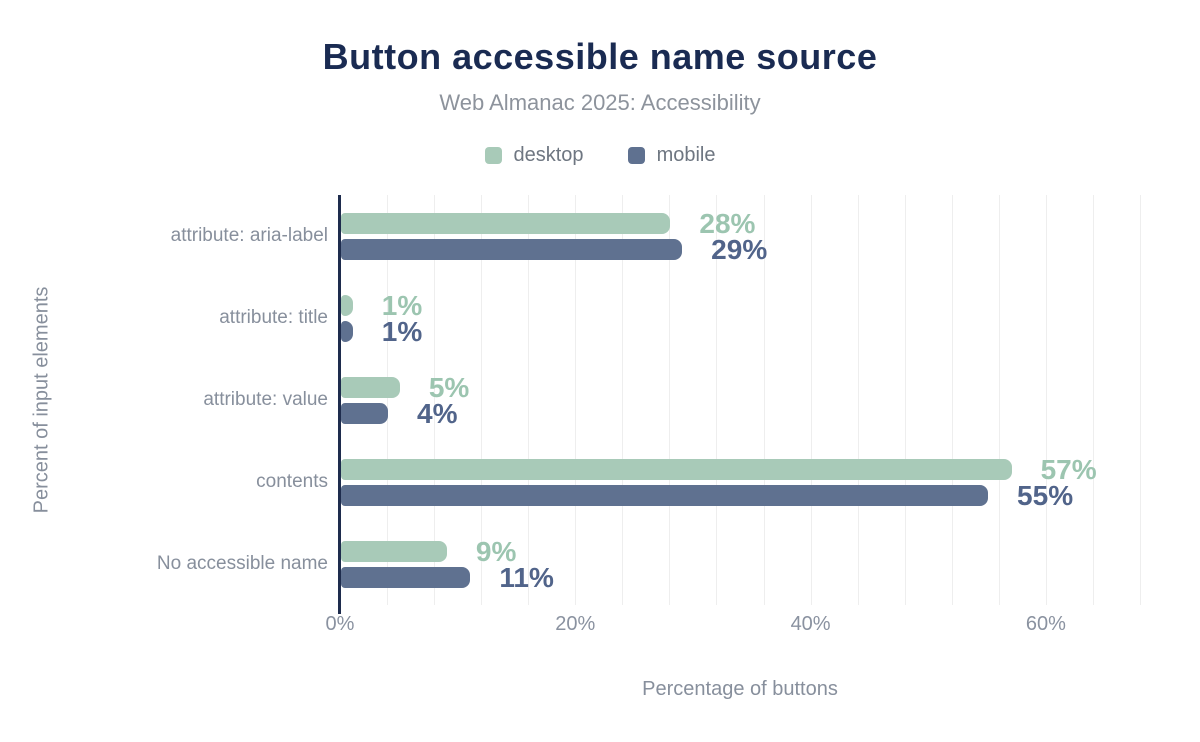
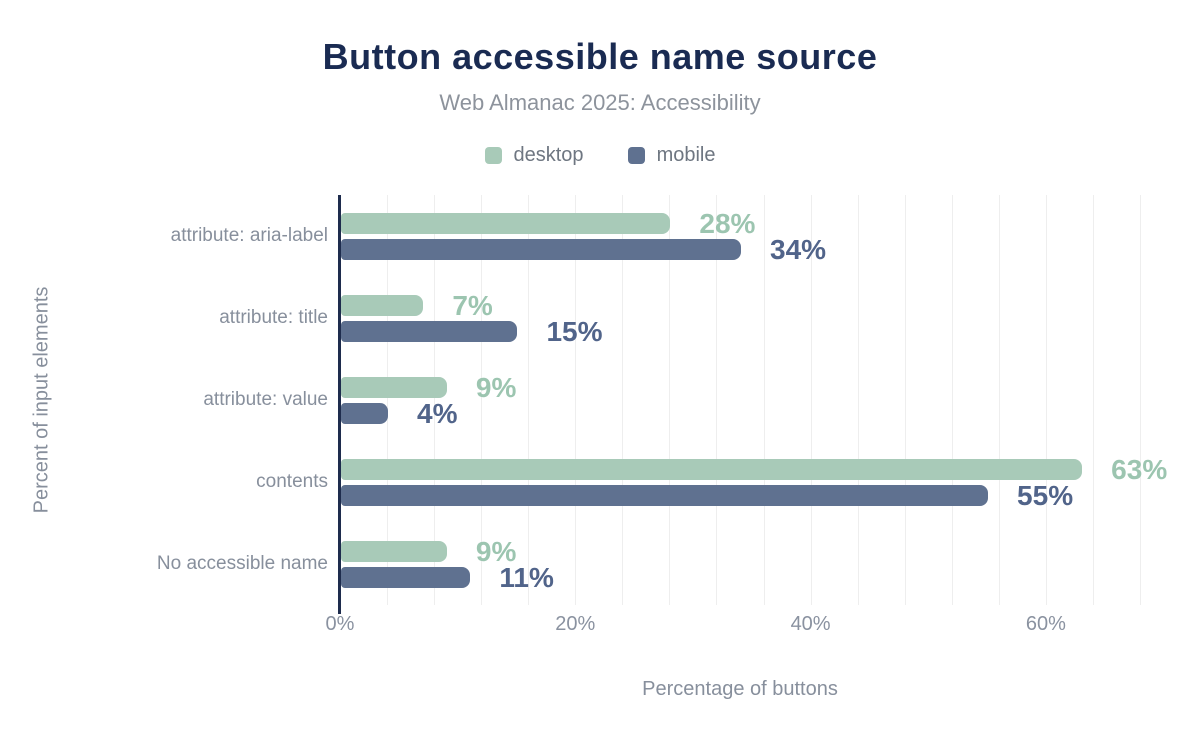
mobile/attribute: aria-label: 29% -> 34%
desktop/attribute: title: 1% -> 7%
mobile/attribute: title: 1% -> 15%
desktop/attribute: value: 5% -> 9%
desktop/contents: 57% -> 63%
